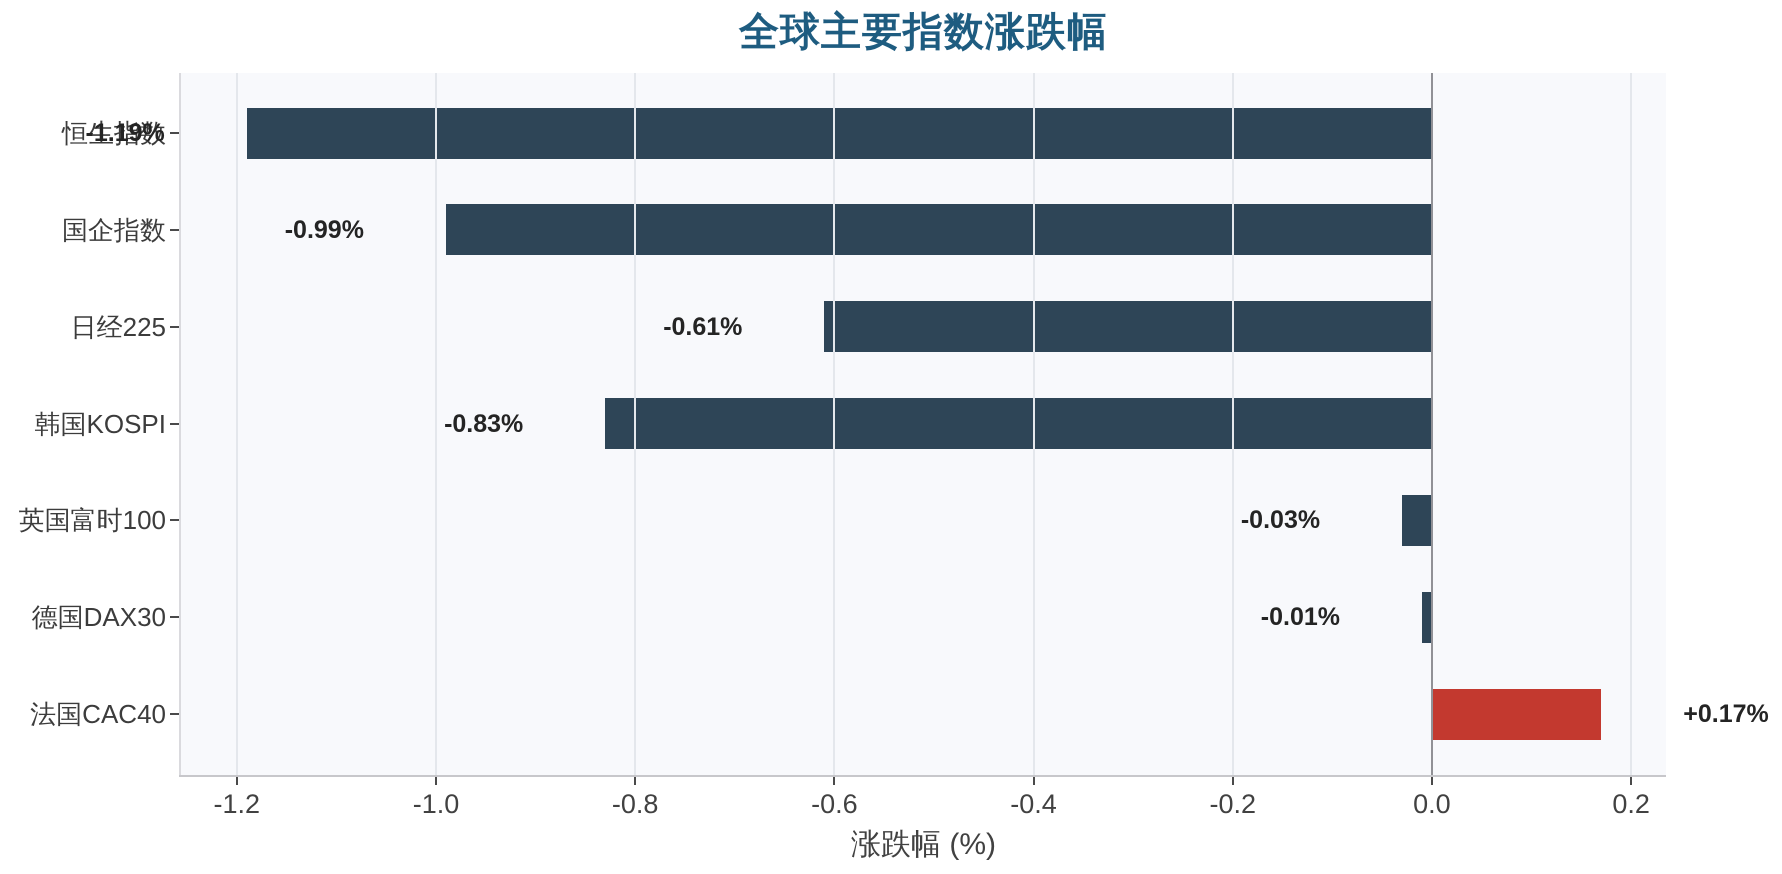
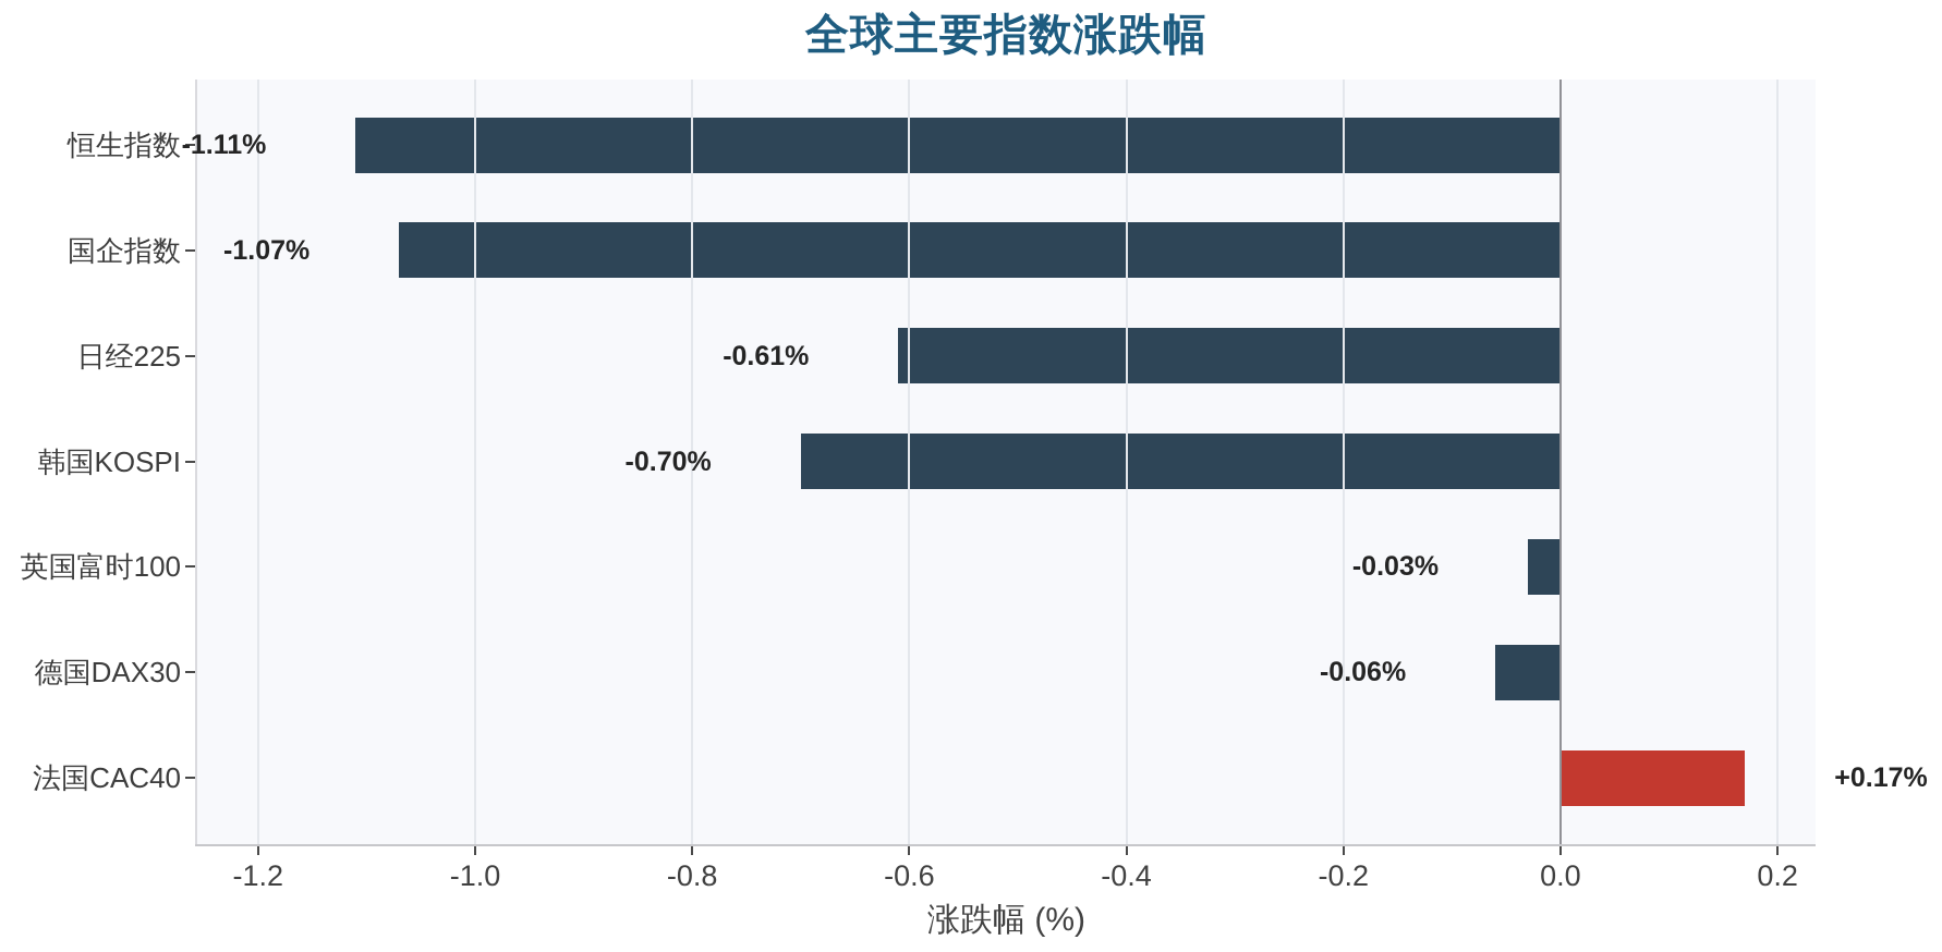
恒生指数: -1.19% -> -1.11%
国企指数: -0.99% -> -1.07%
韩国KOSPI: -0.83% -> -0.70%
德国DAX30: -0.01% -> -0.06%
